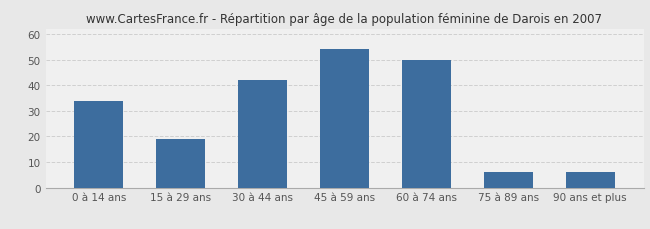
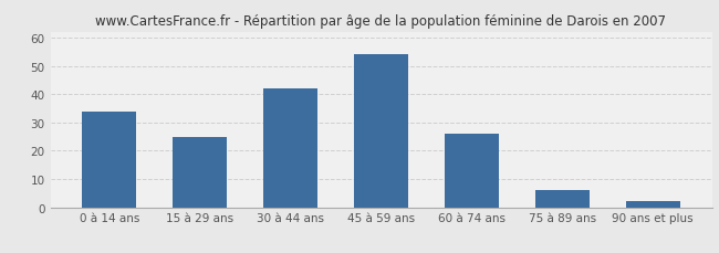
15 à 29 ans: 19 -> 25
60 à 74 ans: 50 -> 26
90 ans et plus: 6 -> 2
